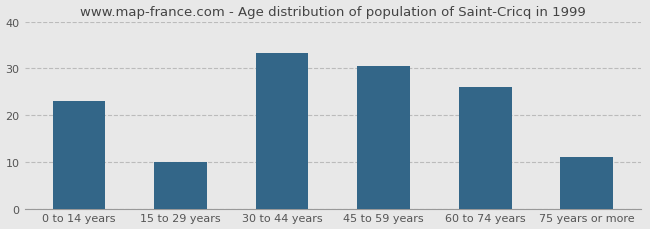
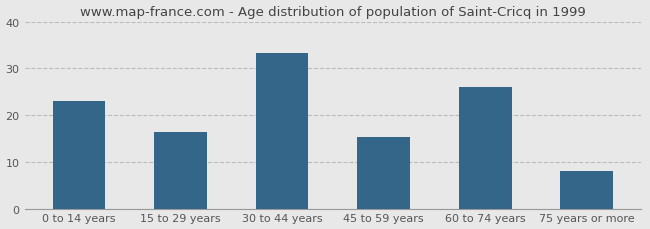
15 to 29 years: 10.0 -> 16.3
45 to 59 years: 30.5 -> 15.2
75 years or more: 11.0 -> 8.1
